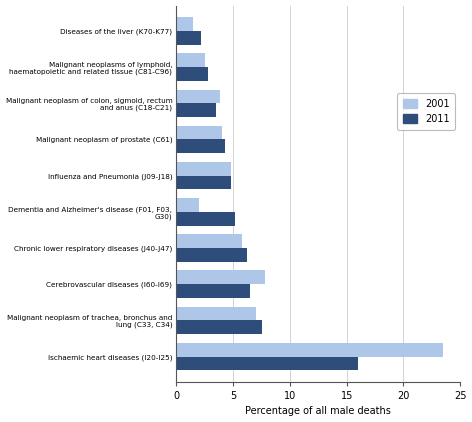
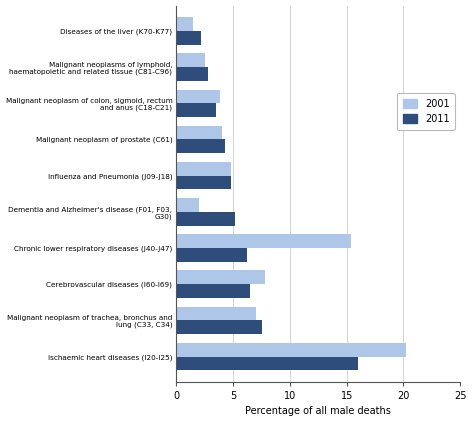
2001/Chronic lower respiratory diseases (J40-J47): 5.8 -> 15.4
2001/Ischaemic heart diseases (I20-I25): 23.5 -> 20.2
